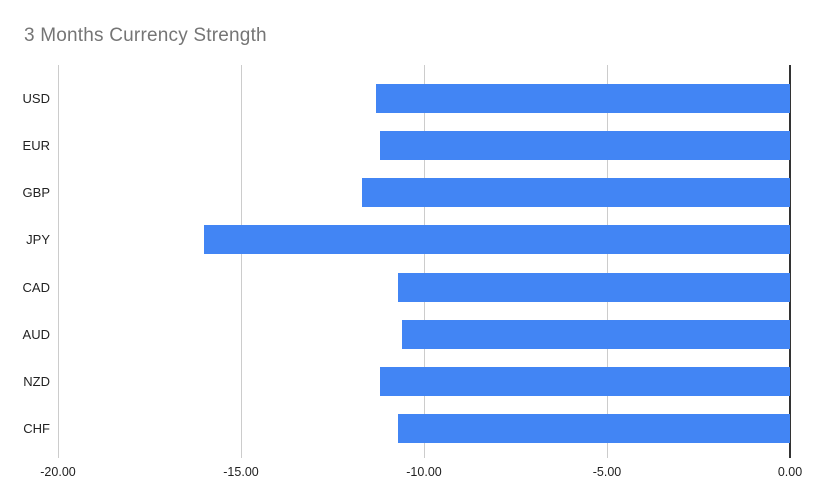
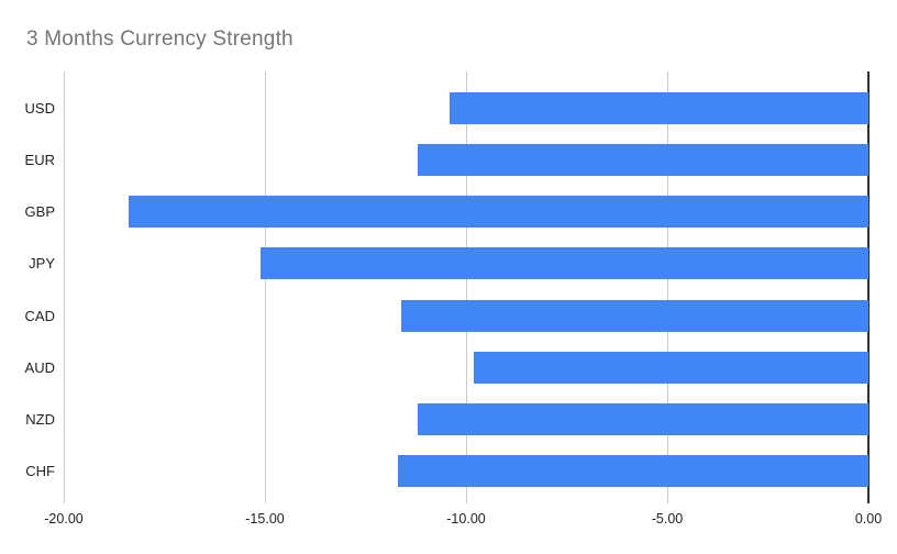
USD: -11.3 -> -10.4
GBP: -11.7 -> -18.4
JPY: -16.0 -> -15.1
CAD: -10.7 -> -11.6
AUD: -10.6 -> -9.8
CHF: -10.7 -> -11.7
